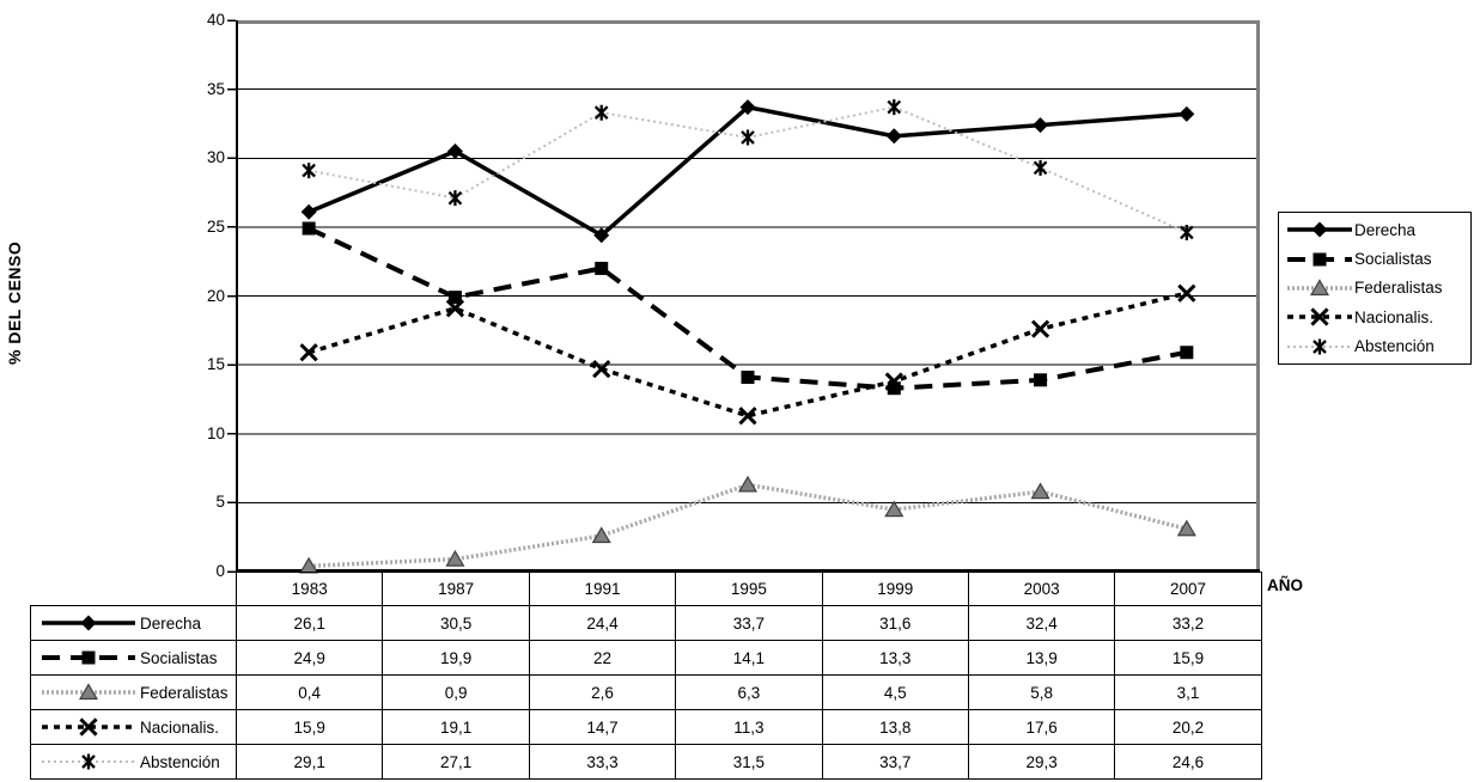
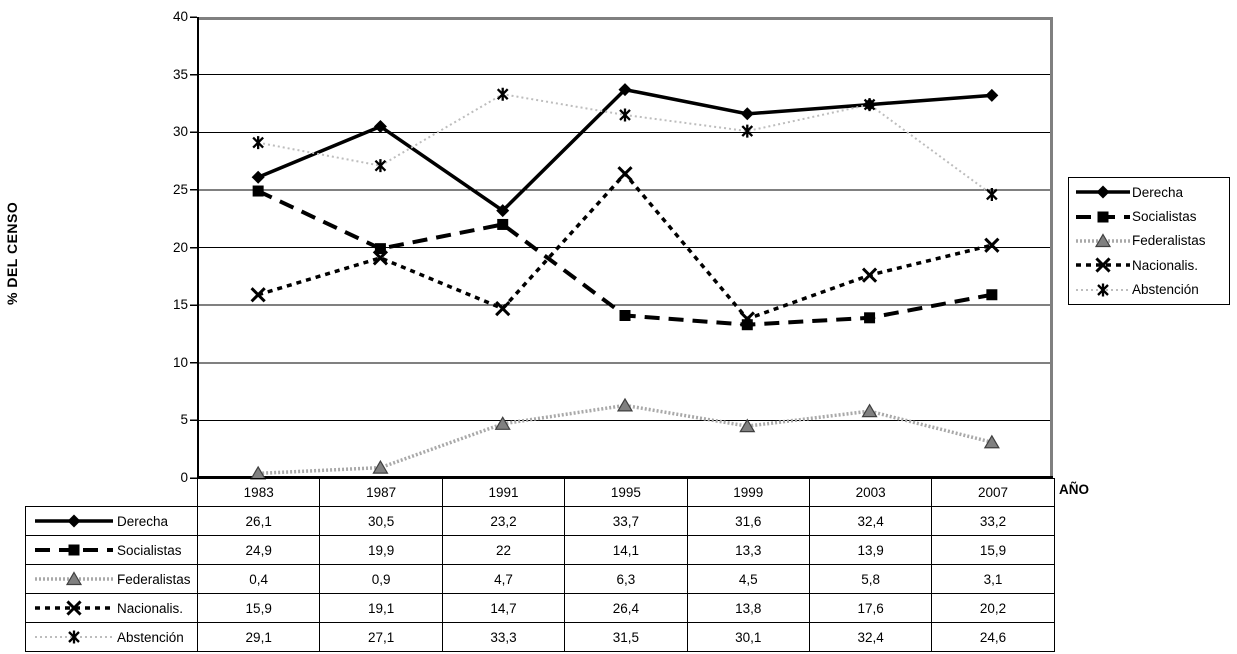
Derecha/1991: 24,4 -> 23,2
Federalistas/1991: 2,6 -> 4,7
Nacionalis./1995: 11,3 -> 26,4
Abstención/1999: 33,7 -> 30,1
Abstención/2003: 29,3 -> 32,4
